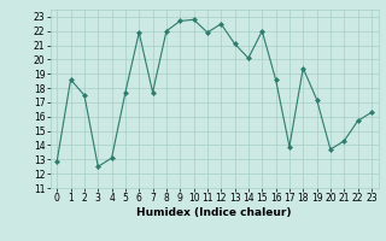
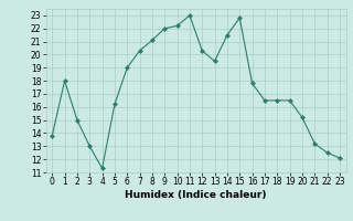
0: 12.9 -> 13.8
1: 18.6 -> 18.0
2: 17.5 -> 15.0
3: 12.5 -> 13.0
4: 13.1 -> 11.3
5: 17.7 -> 16.2
6: 21.9 -> 19.0
7: 17.7 -> 20.3
8: 22.0 -> 21.1
9: 22.7 -> 22.0
10: 22.8 -> 22.2
11: 21.9 -> 23.0
12: 22.5 -> 20.3
13: 21.1 -> 19.5
14: 20.1 -> 21.5
15: 22.0 -> 22.8
16: 18.6 -> 17.8
17: 13.9 -> 16.5
18: 19.4 -> 16.5
19: 17.2 -> 16.5
20: 13.7 -> 15.2
21: 14.3 -> 13.2
22: 15.7 -> 12.5
23: 16.3 -> 12.1
